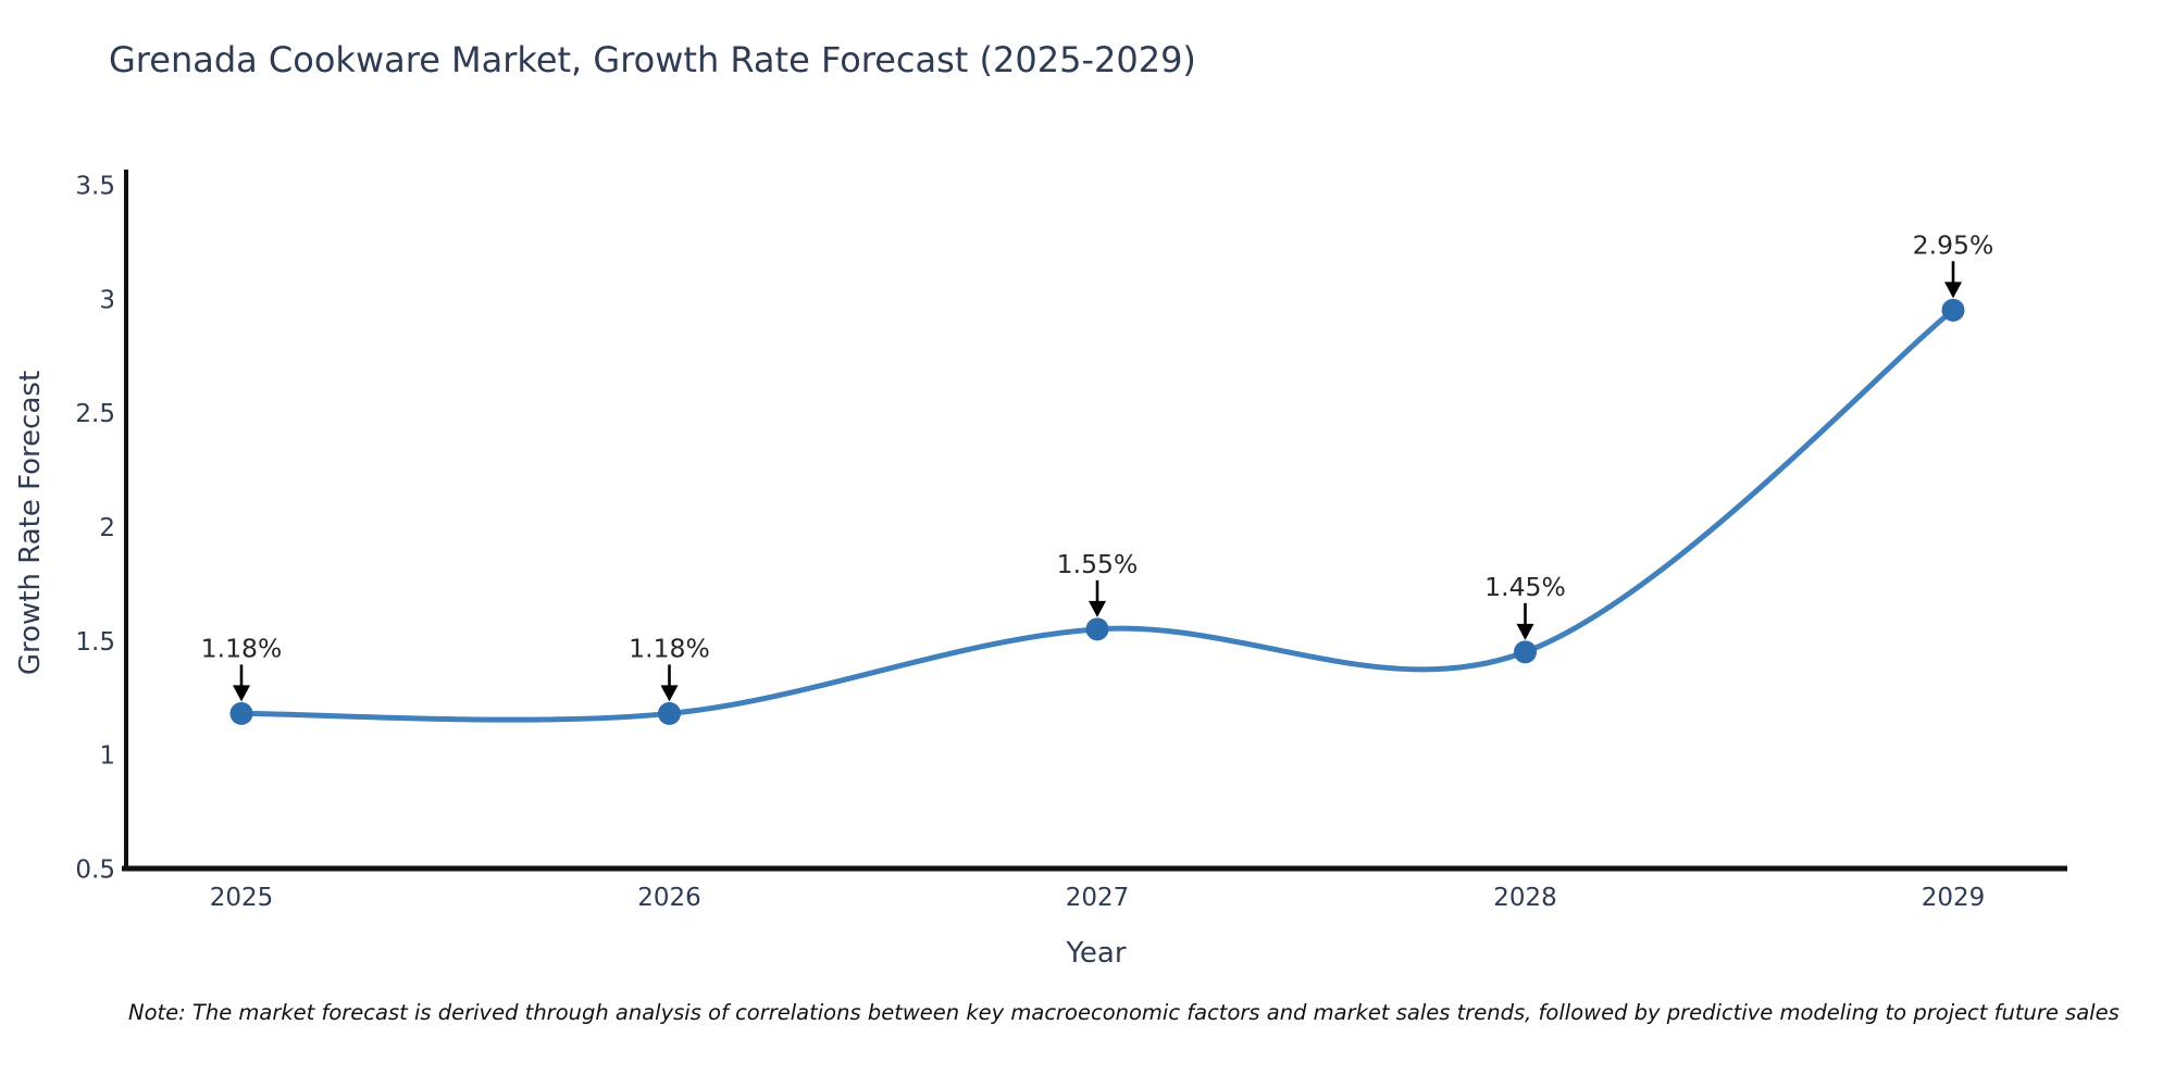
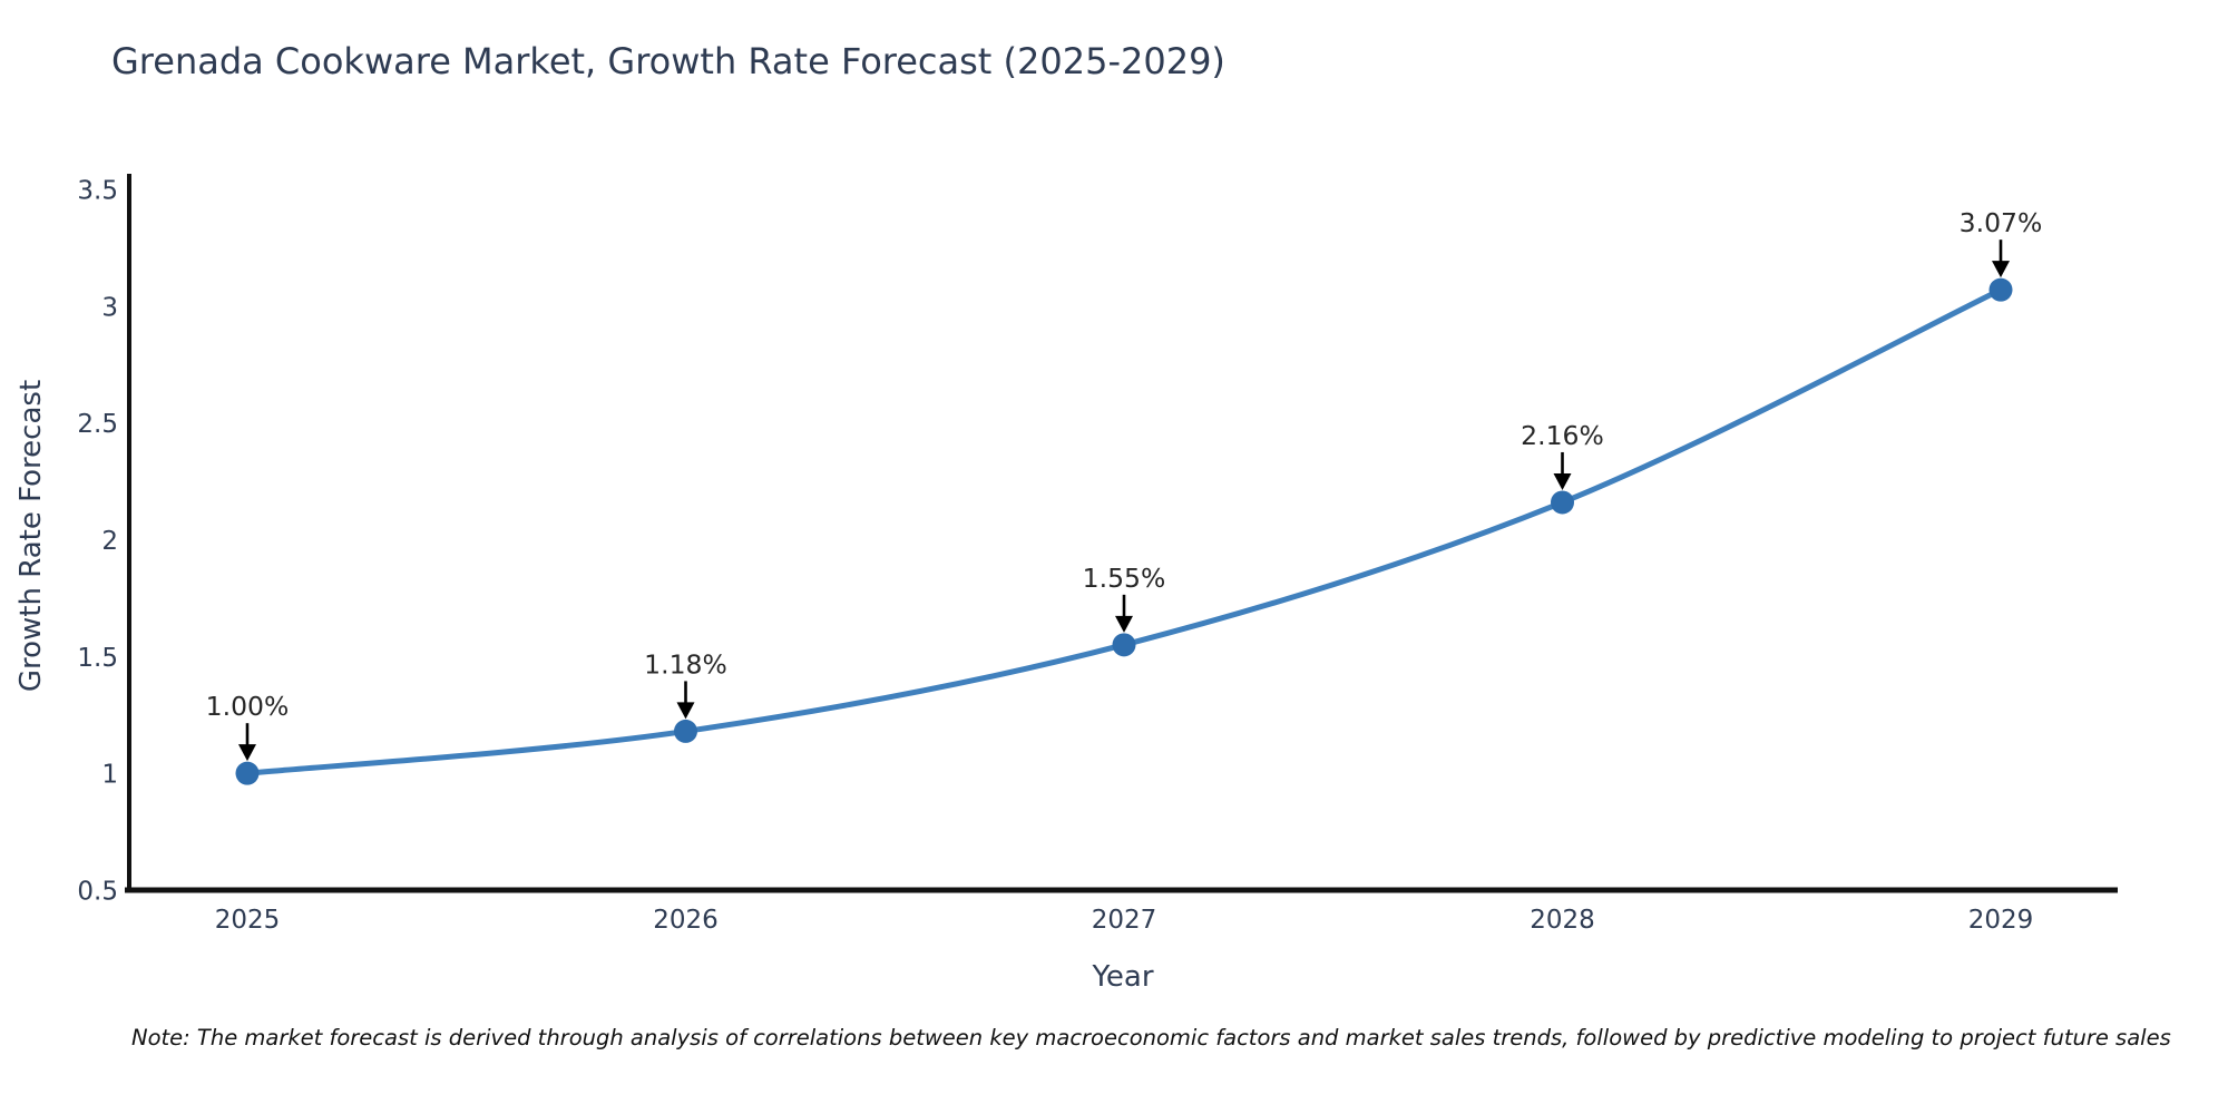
2025: 1.18% -> 1.00%
2028: 1.45% -> 2.16%
2029: 2.95% -> 3.07%
